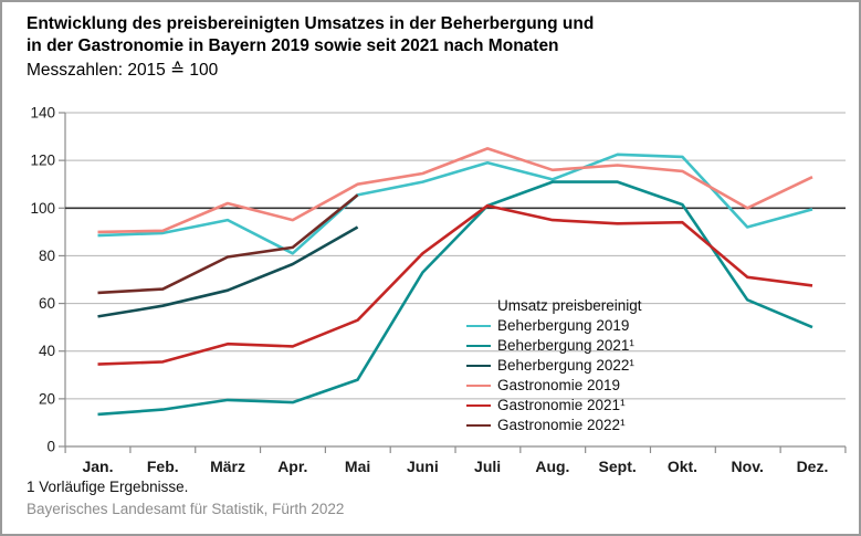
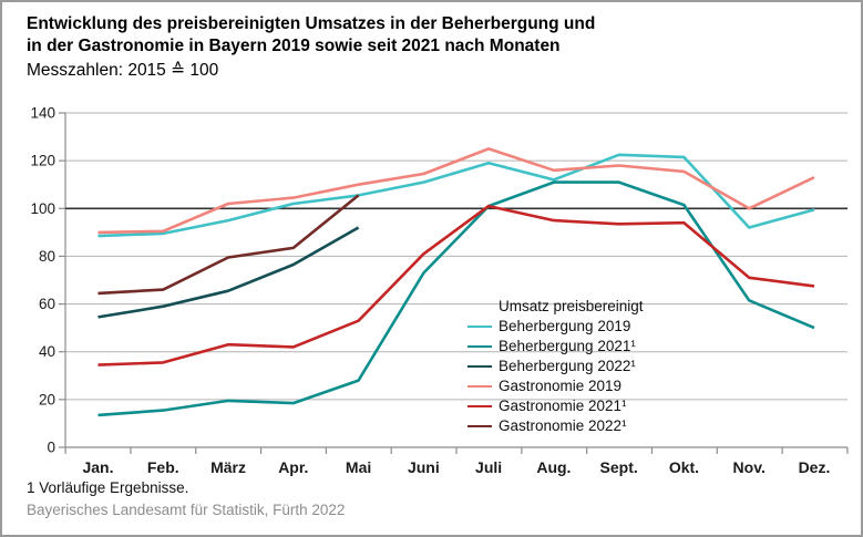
Beherbergung 2019/Apr.: 81 -> 102
Gastronomie 2019/Apr.: 95 -> 104
